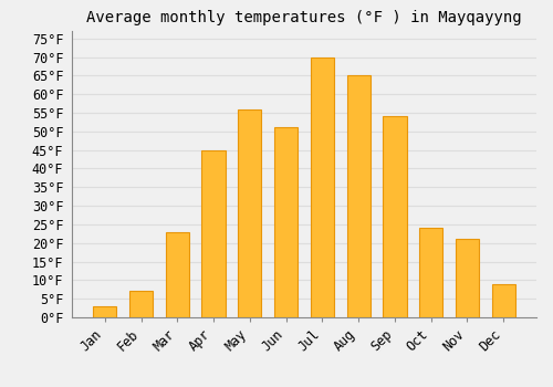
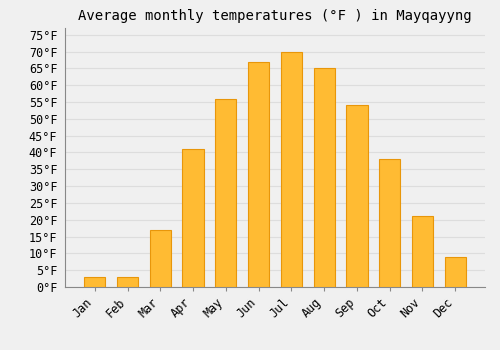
Feb: 7°F -> 3°F
Mar: 23°F -> 17°F
Apr: 45°F -> 41°F
Jun: 51°F -> 67°F
Oct: 24°F -> 38°F
